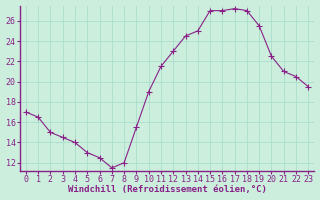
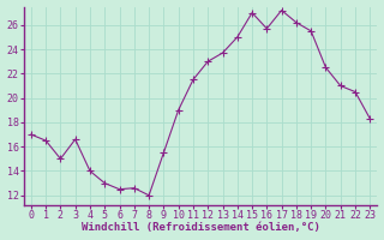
3: 14.5 -> 16.6
7: 11.5 -> 12.6
13: 24.5 -> 23.7
16: 27.0 -> 25.7
18: 27.0 -> 26.2
23: 19.5 -> 18.3
